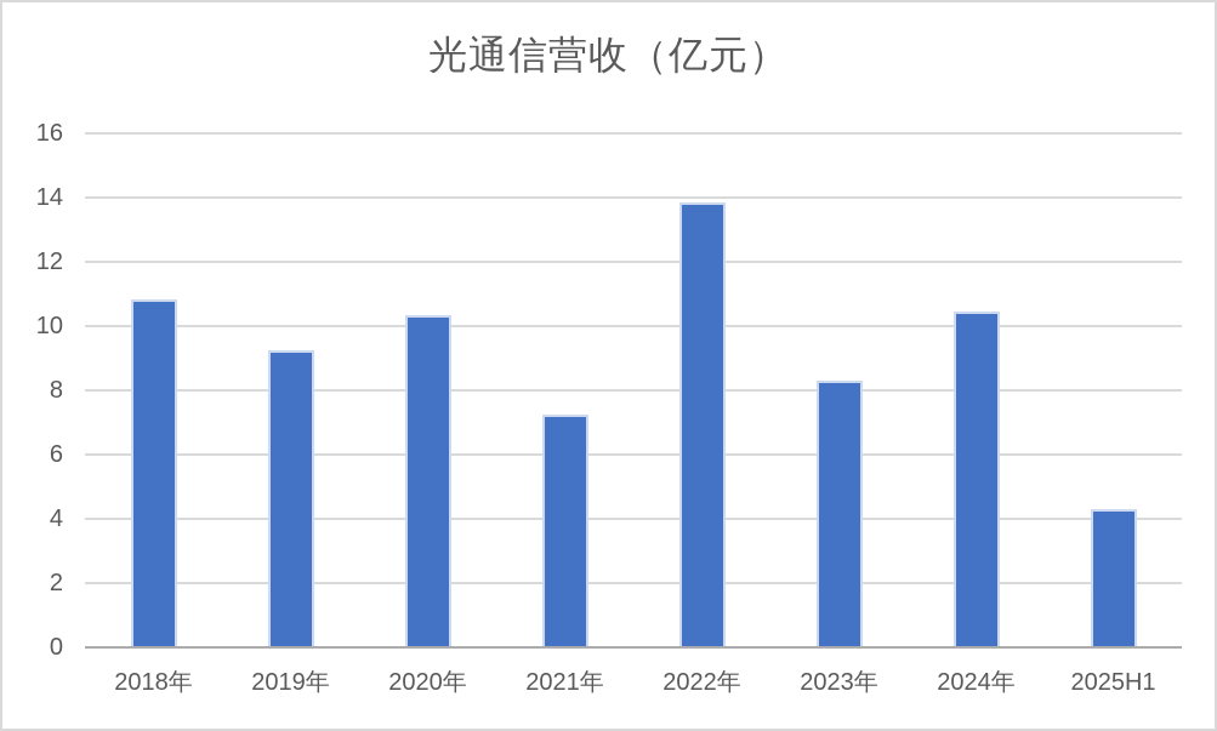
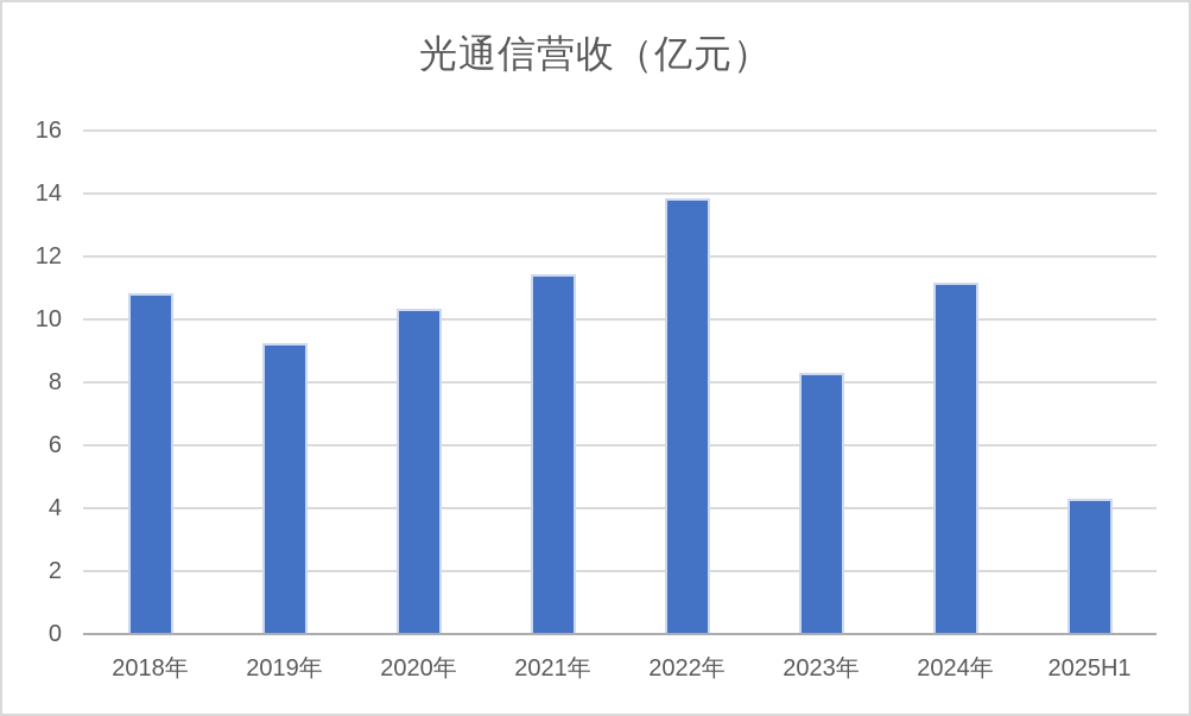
2021年: 7.2 -> 11.4
2024年: 10.4 -> 11.2
